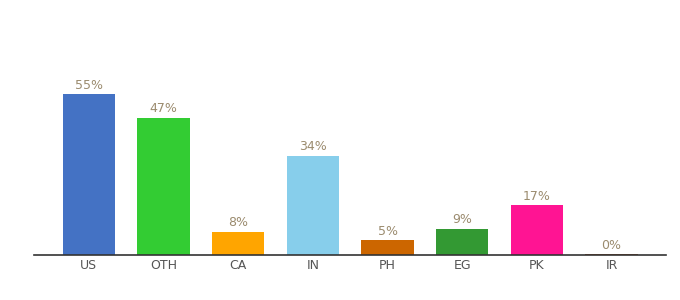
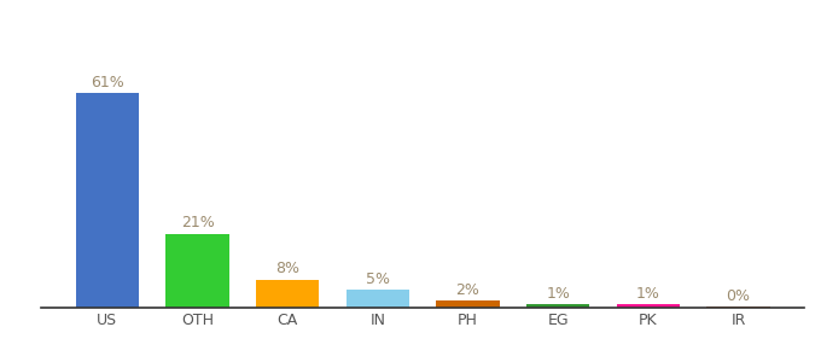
US: 55% -> 61%
OTH: 47% -> 21%
IN: 34% -> 5%
PH: 5% -> 2%
EG: 9% -> 1%
PK: 17% -> 1%
